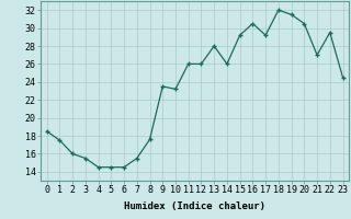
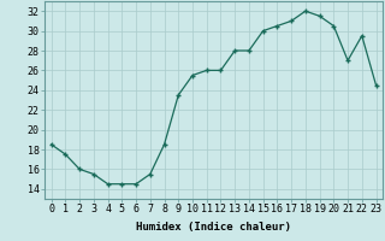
8: 17.6 -> 18.5
10: 23.2 -> 25.5
14: 26.0 -> 28.0
15: 29.2 -> 30.0
17: 29.2 -> 31.0
